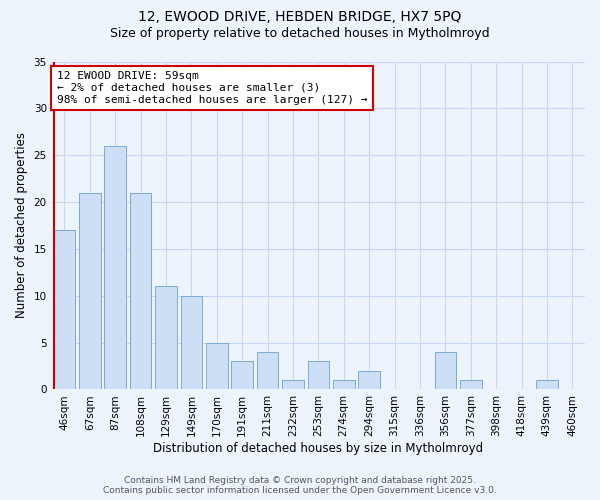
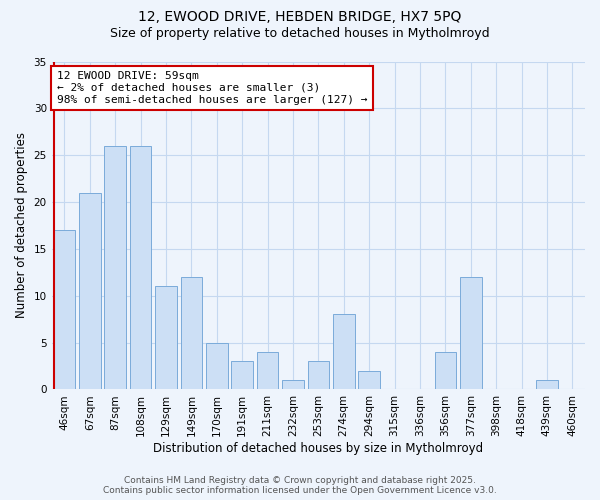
108sqm: 21 -> 26
149sqm: 10 -> 12
274sqm: 1 -> 8
377sqm: 1 -> 12
